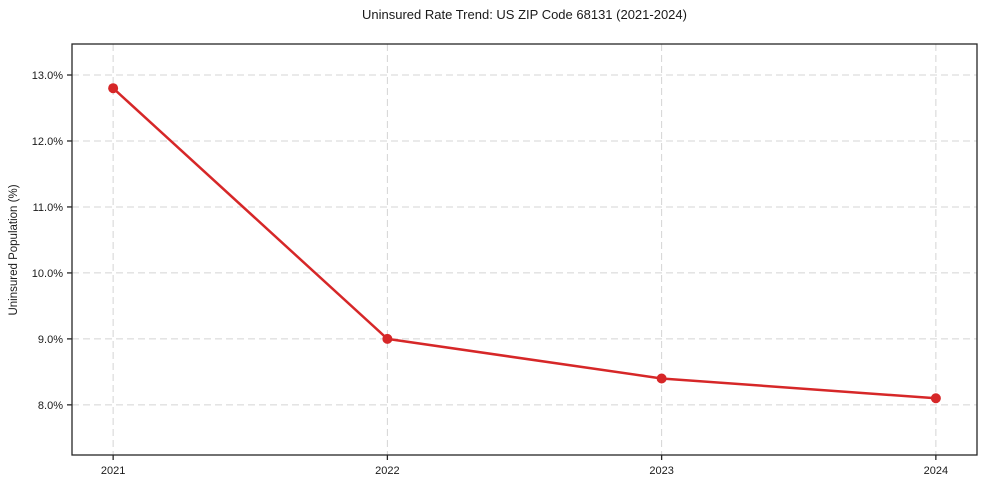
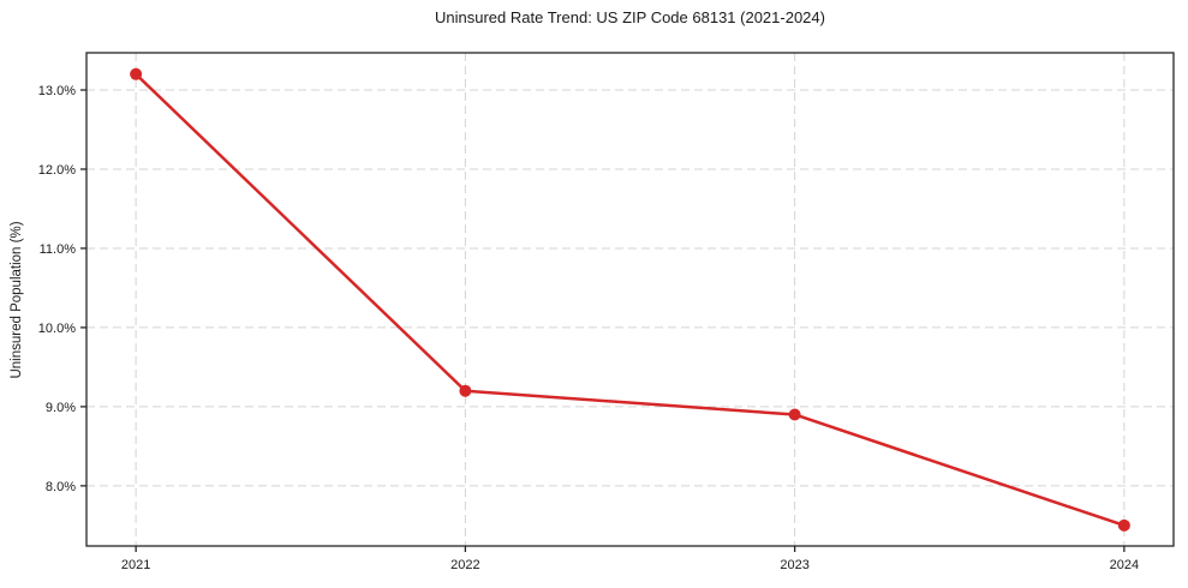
2021: 12.8% -> 13.2%
2022: 9.0% -> 9.2%
2023: 8.4% -> 8.9%
2024: 8.1% -> 7.5%
